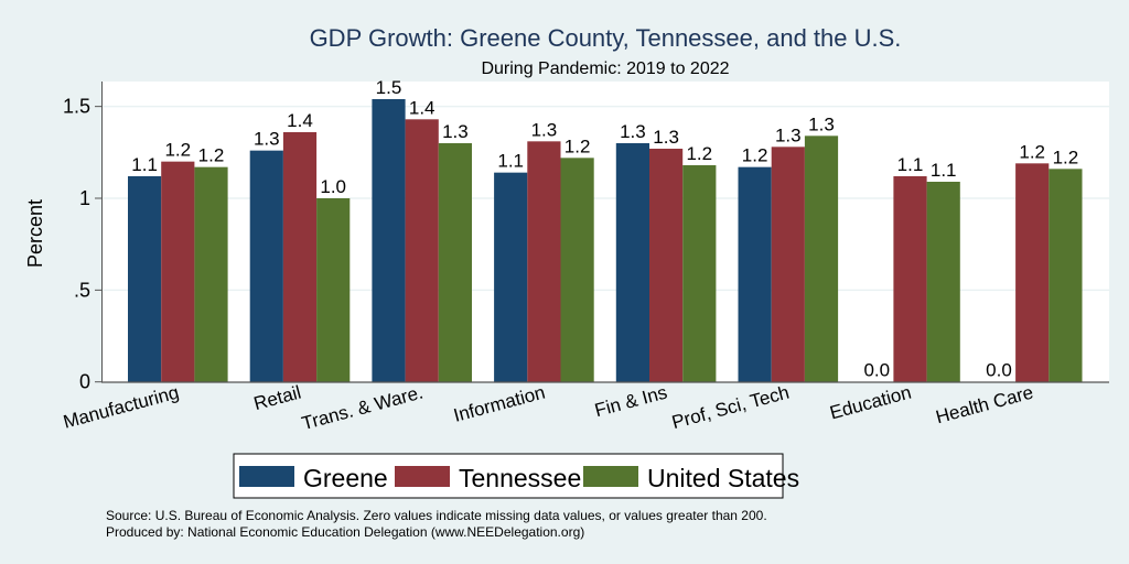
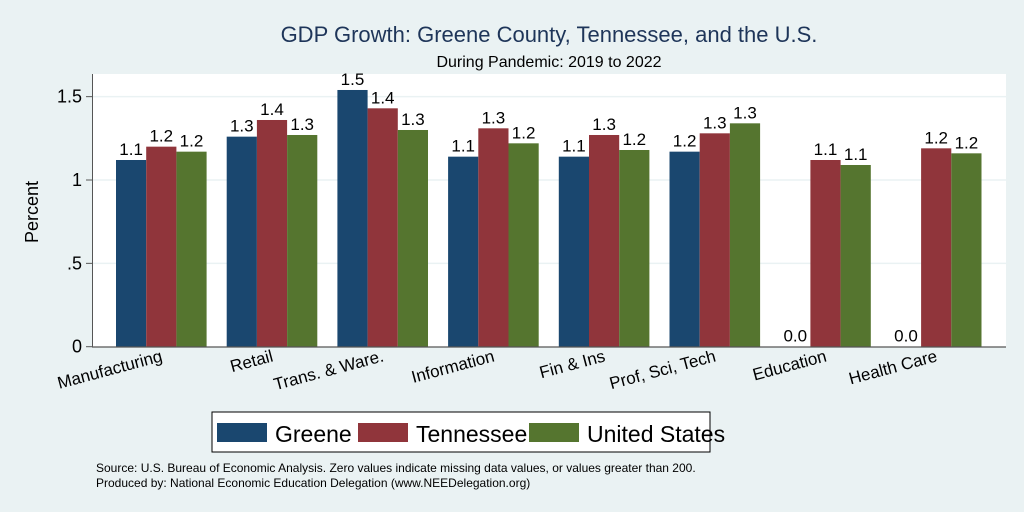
United States/Retail: 1.0 -> 1.3
Greene/Fin & Ins: 1.3 -> 1.1
